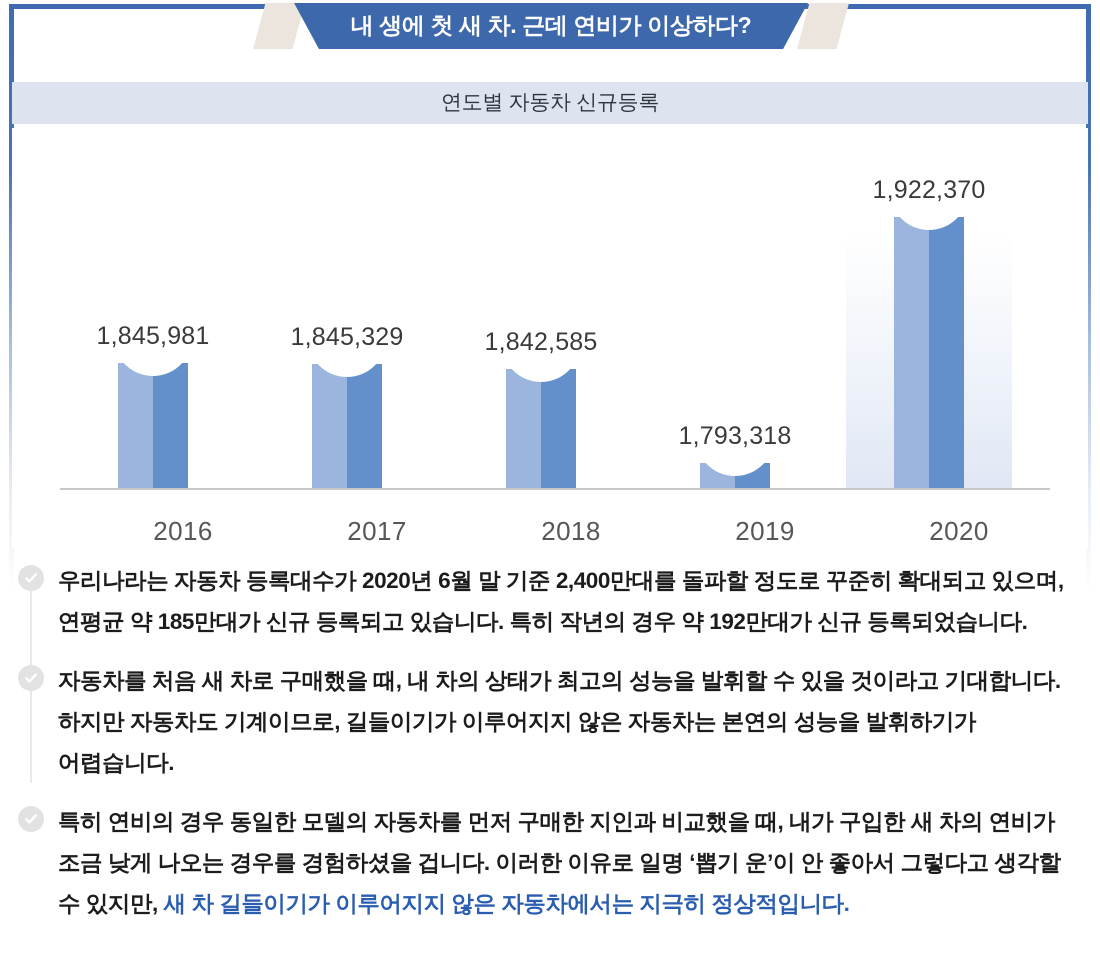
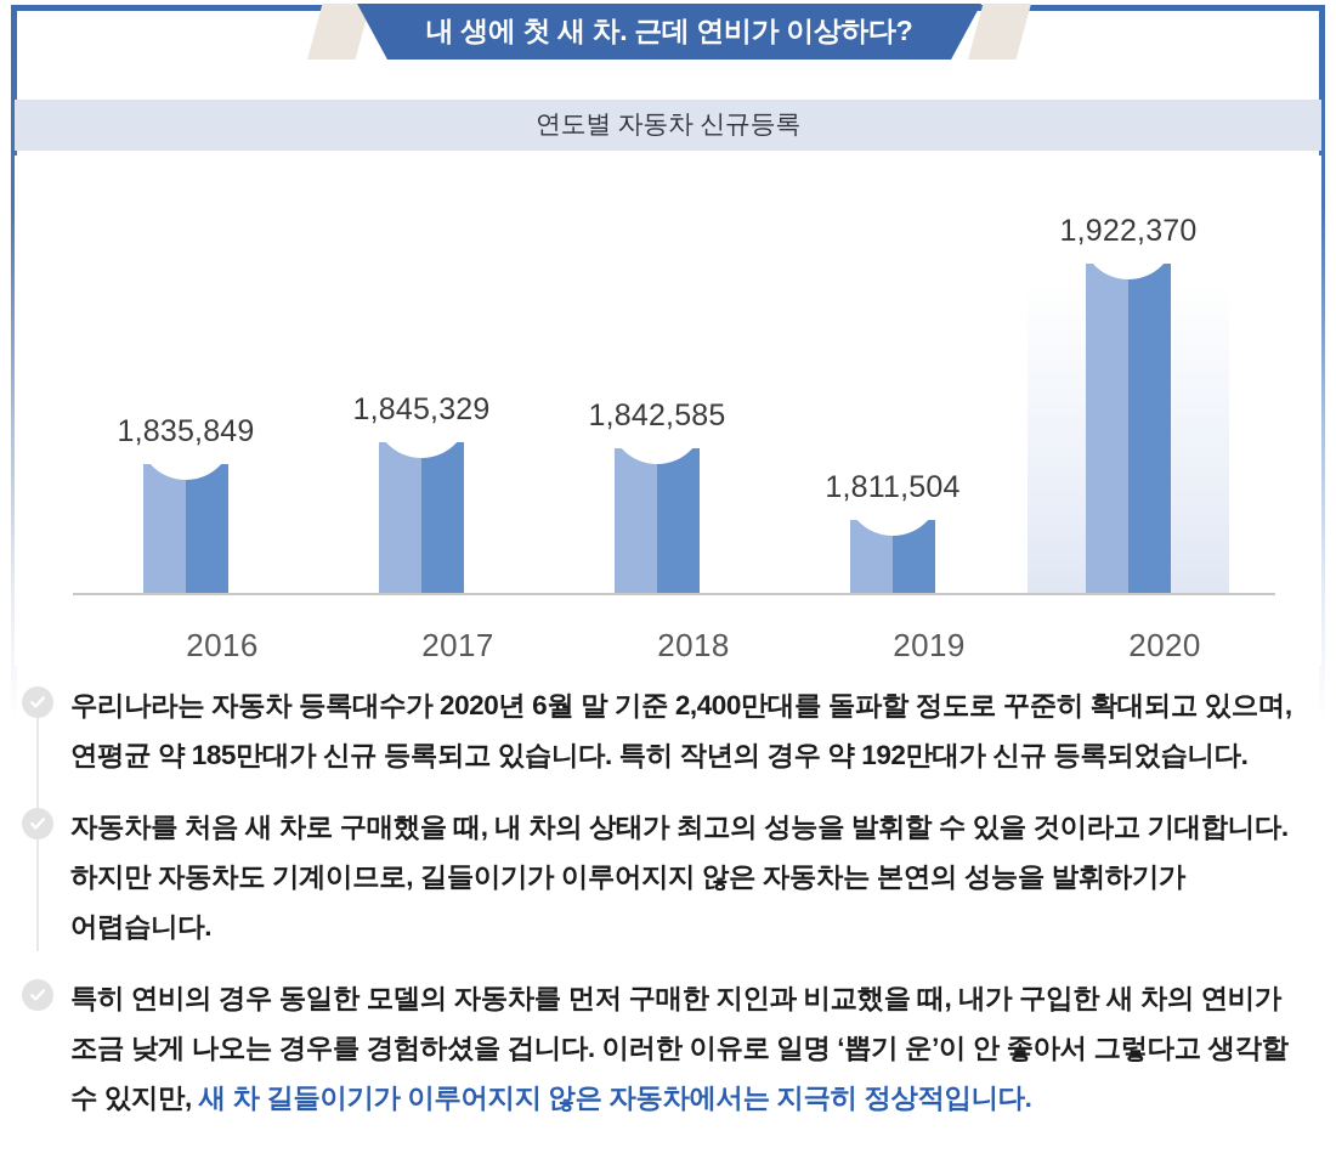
2016: 1,845,981 -> 1,835,849
2019: 1,793,318 -> 1,811,504
